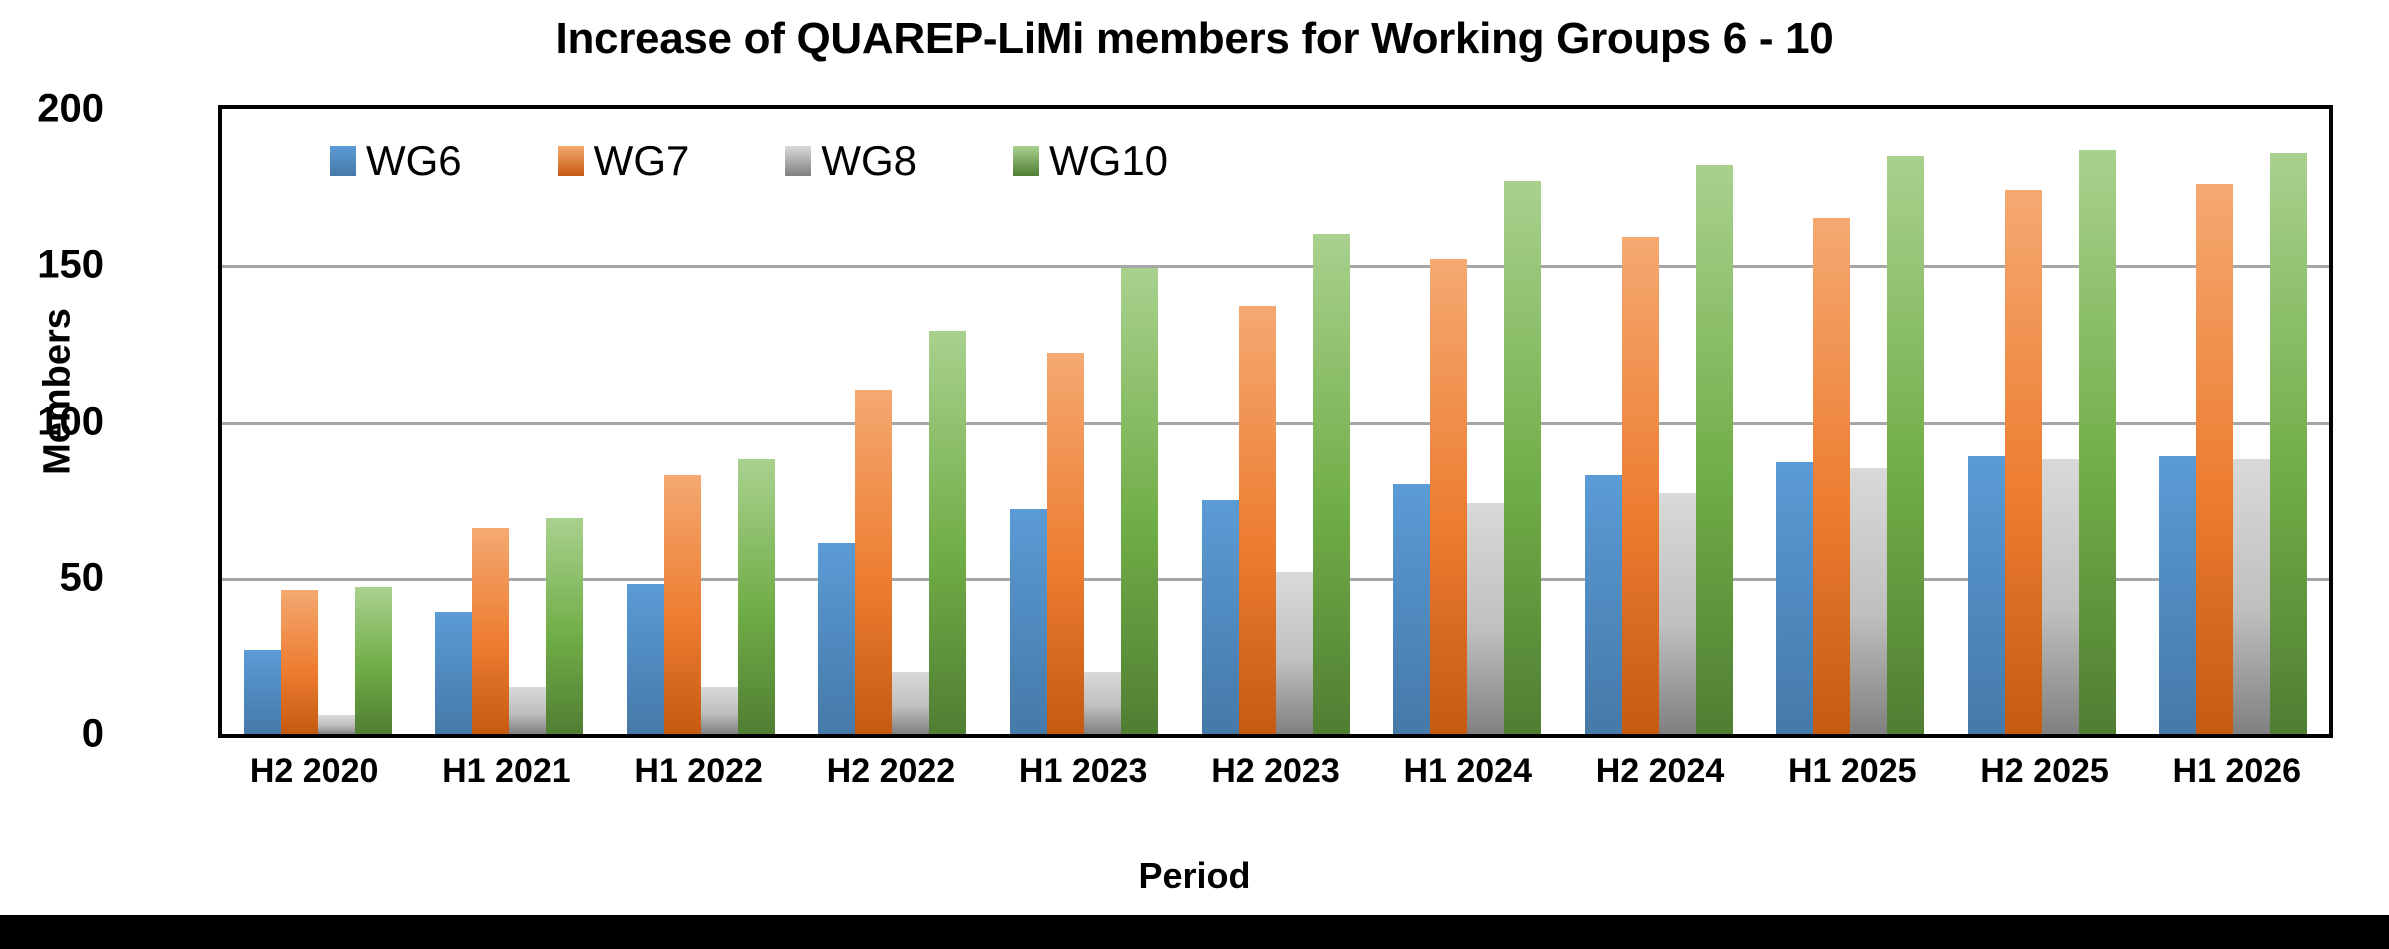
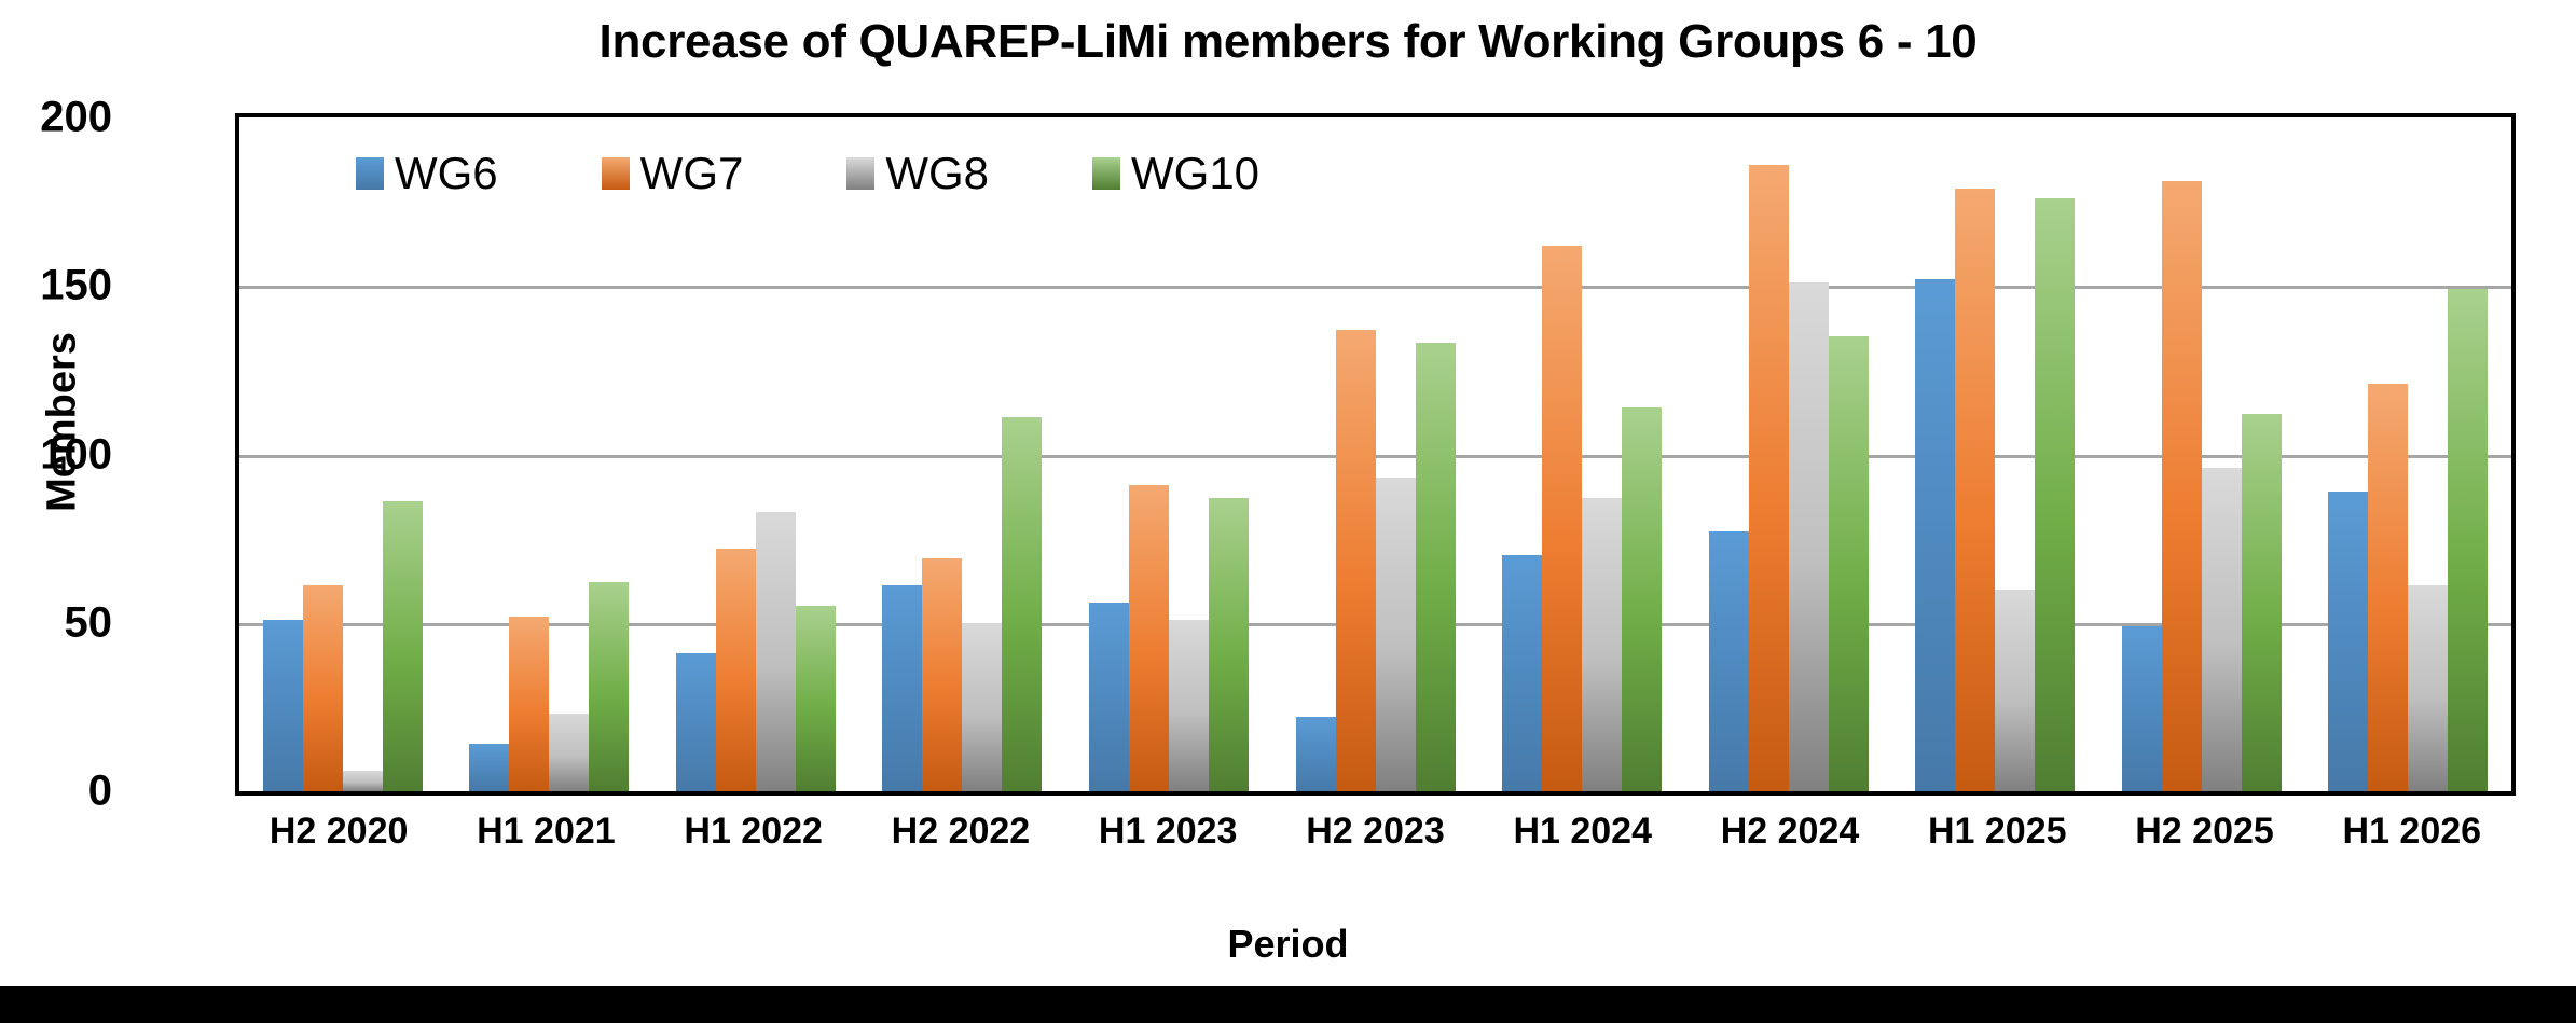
WG6/H2 2020: 27 -> 51
WG7/H2 2020: 46 -> 61
WG10/H2 2020: 47 -> 86
WG6/H1 2021: 39 -> 14
WG7/H1 2021: 66 -> 52
WG8/H1 2021: 15 -> 23
WG10/H1 2021: 69 -> 62
WG6/H1 2022: 48 -> 41
WG7/H1 2022: 83 -> 72
WG8/H1 2022: 15 -> 83
WG10/H1 2022: 88 -> 55
WG7/H2 2022: 110 -> 69
WG8/H2 2022: 20 -> 50
WG10/H2 2022: 129 -> 111
WG6/H1 2023: 72 -> 56
WG7/H1 2023: 122 -> 91
WG8/H1 2023: 20 -> 51
WG10/H1 2023: 149 -> 87
WG6/H2 2023: 75 -> 22
WG8/H2 2023: 52 -> 93
WG10/H2 2023: 160 -> 133
WG6/H1 2024: 80 -> 70
WG7/H1 2024: 152 -> 162
WG8/H1 2024: 74 -> 87
WG10/H1 2024: 177 -> 114
WG6/H2 2024: 83 -> 77
WG7/H2 2024: 159 -> 186
WG8/H2 2024: 77 -> 151
WG10/H2 2024: 182 -> 135
WG6/H1 2025: 87 -> 152
WG7/H1 2025: 165 -> 179
WG8/H1 2025: 85 -> 60
WG10/H1 2025: 185 -> 176
WG6/H2 2025: 89 -> 49
WG7/H2 2025: 174 -> 181
WG8/H2 2025: 88 -> 96
WG10/H2 2025: 187 -> 112
WG7/H1 2026: 176 -> 121
WG8/H1 2026: 88 -> 61
WG10/H1 2026: 186 -> 149
